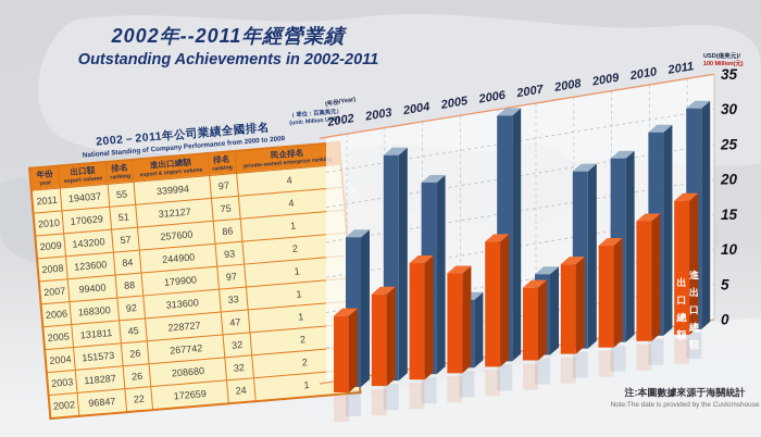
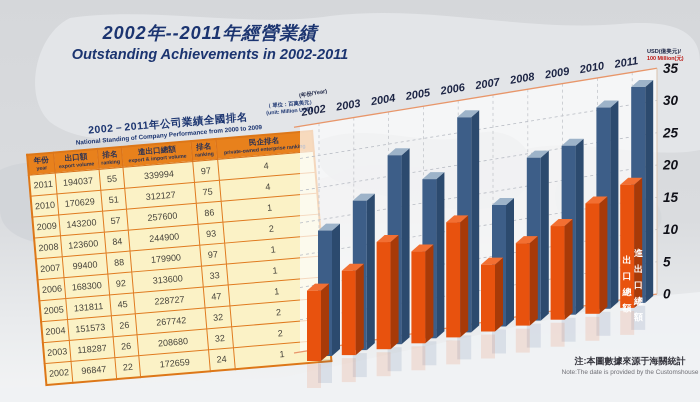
進出口總額/2002: 19 -> 17
進出口總額/2003: 29 -> 21
進出口總額/2004: 25 -> 27
進出口總額/2005: 9 -> 23
進出口總額/2006: 33 -> 31
進出口總額/2007: 11 -> 18
進出口總額/2010: 29 -> 31
進出口總額/2011: 32 -> 34
